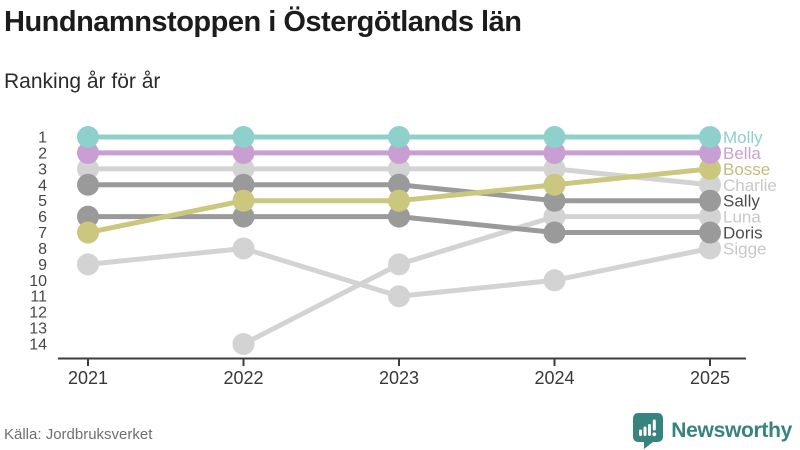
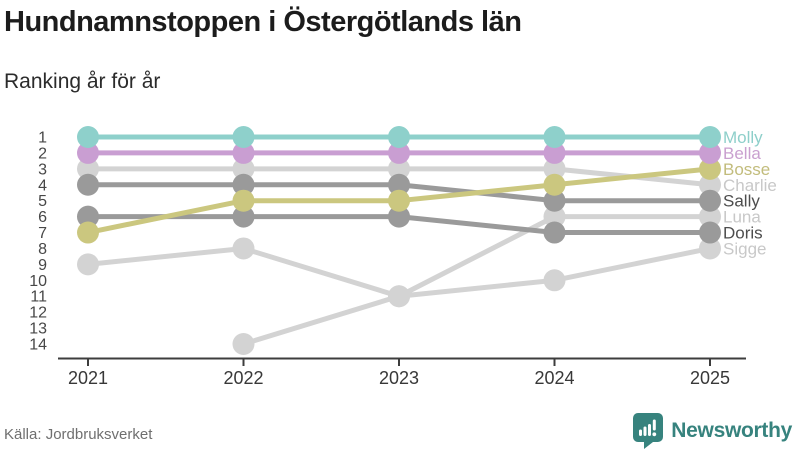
Luna/2023: 9 -> 11
